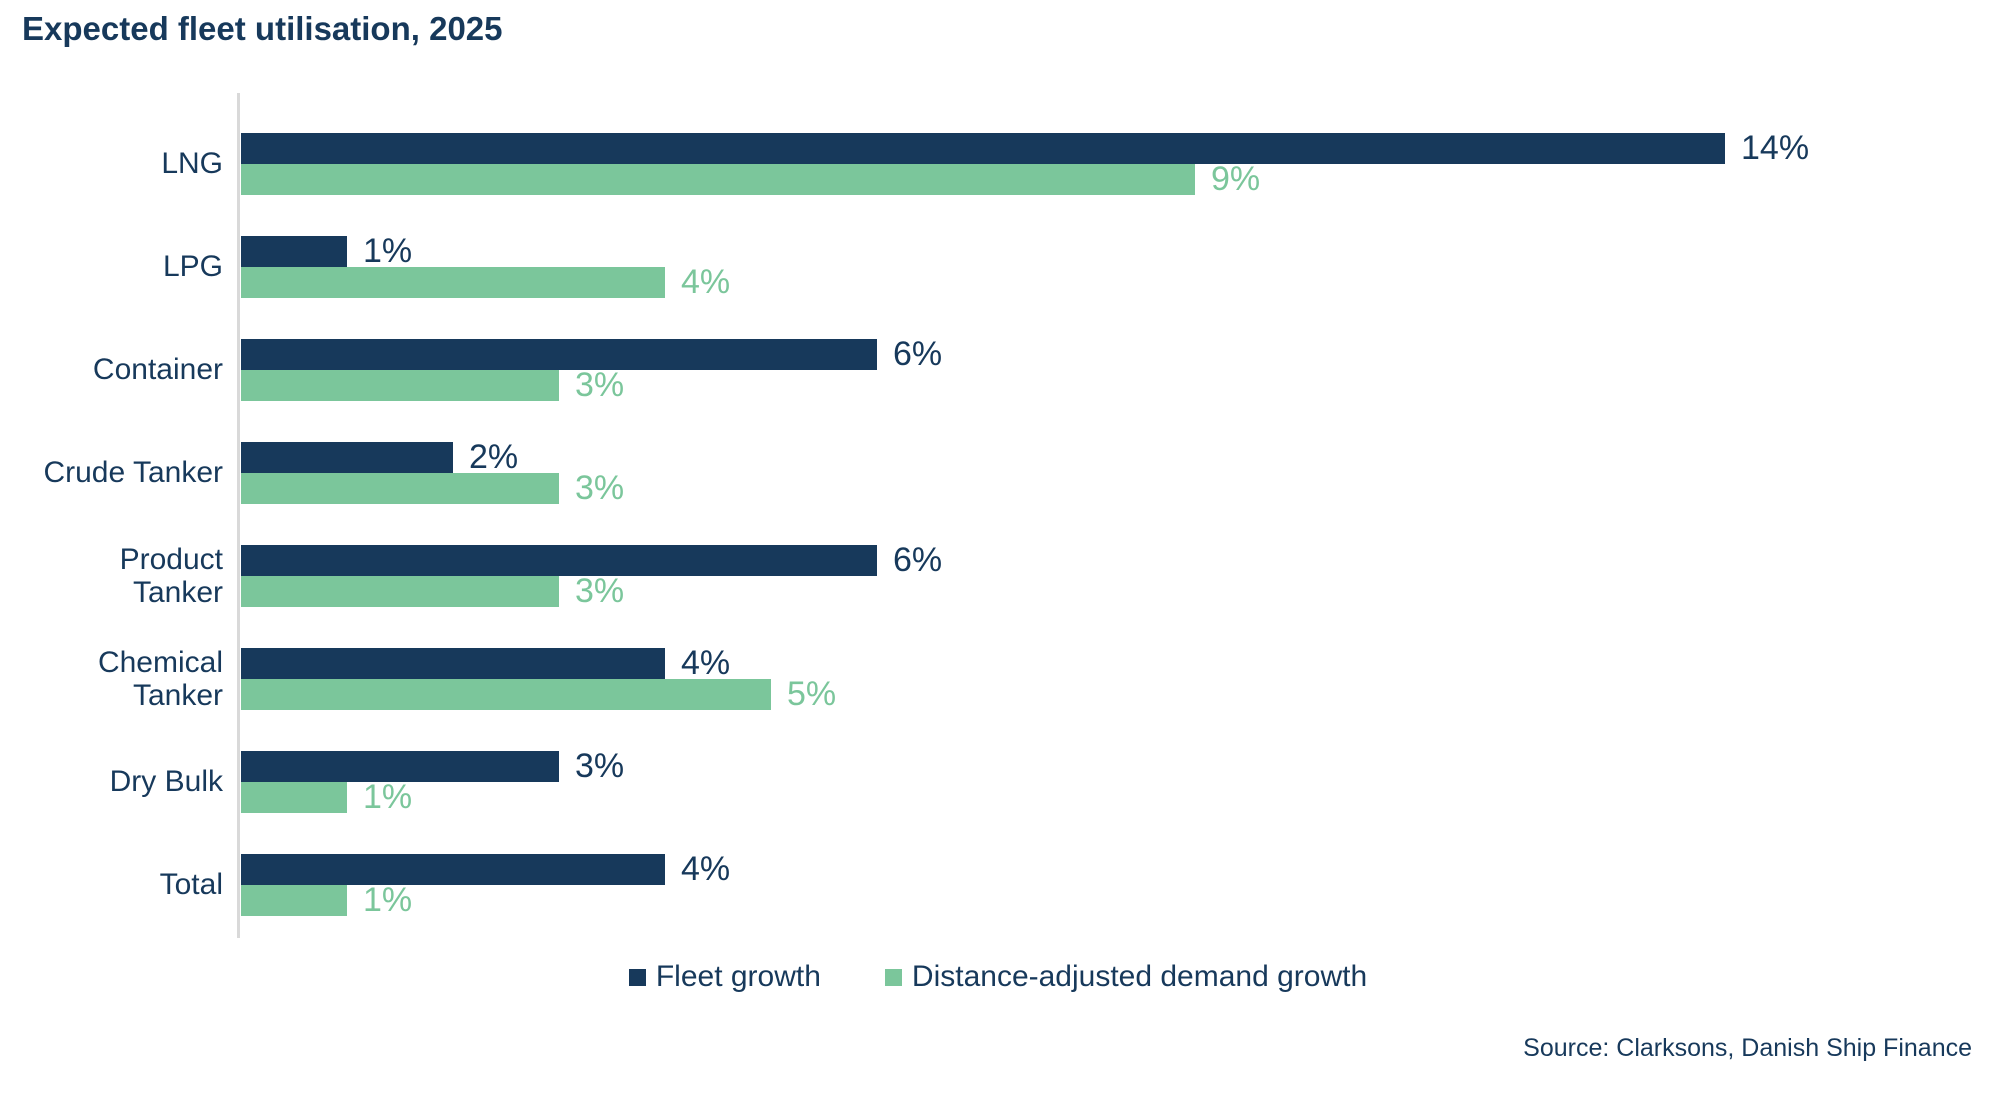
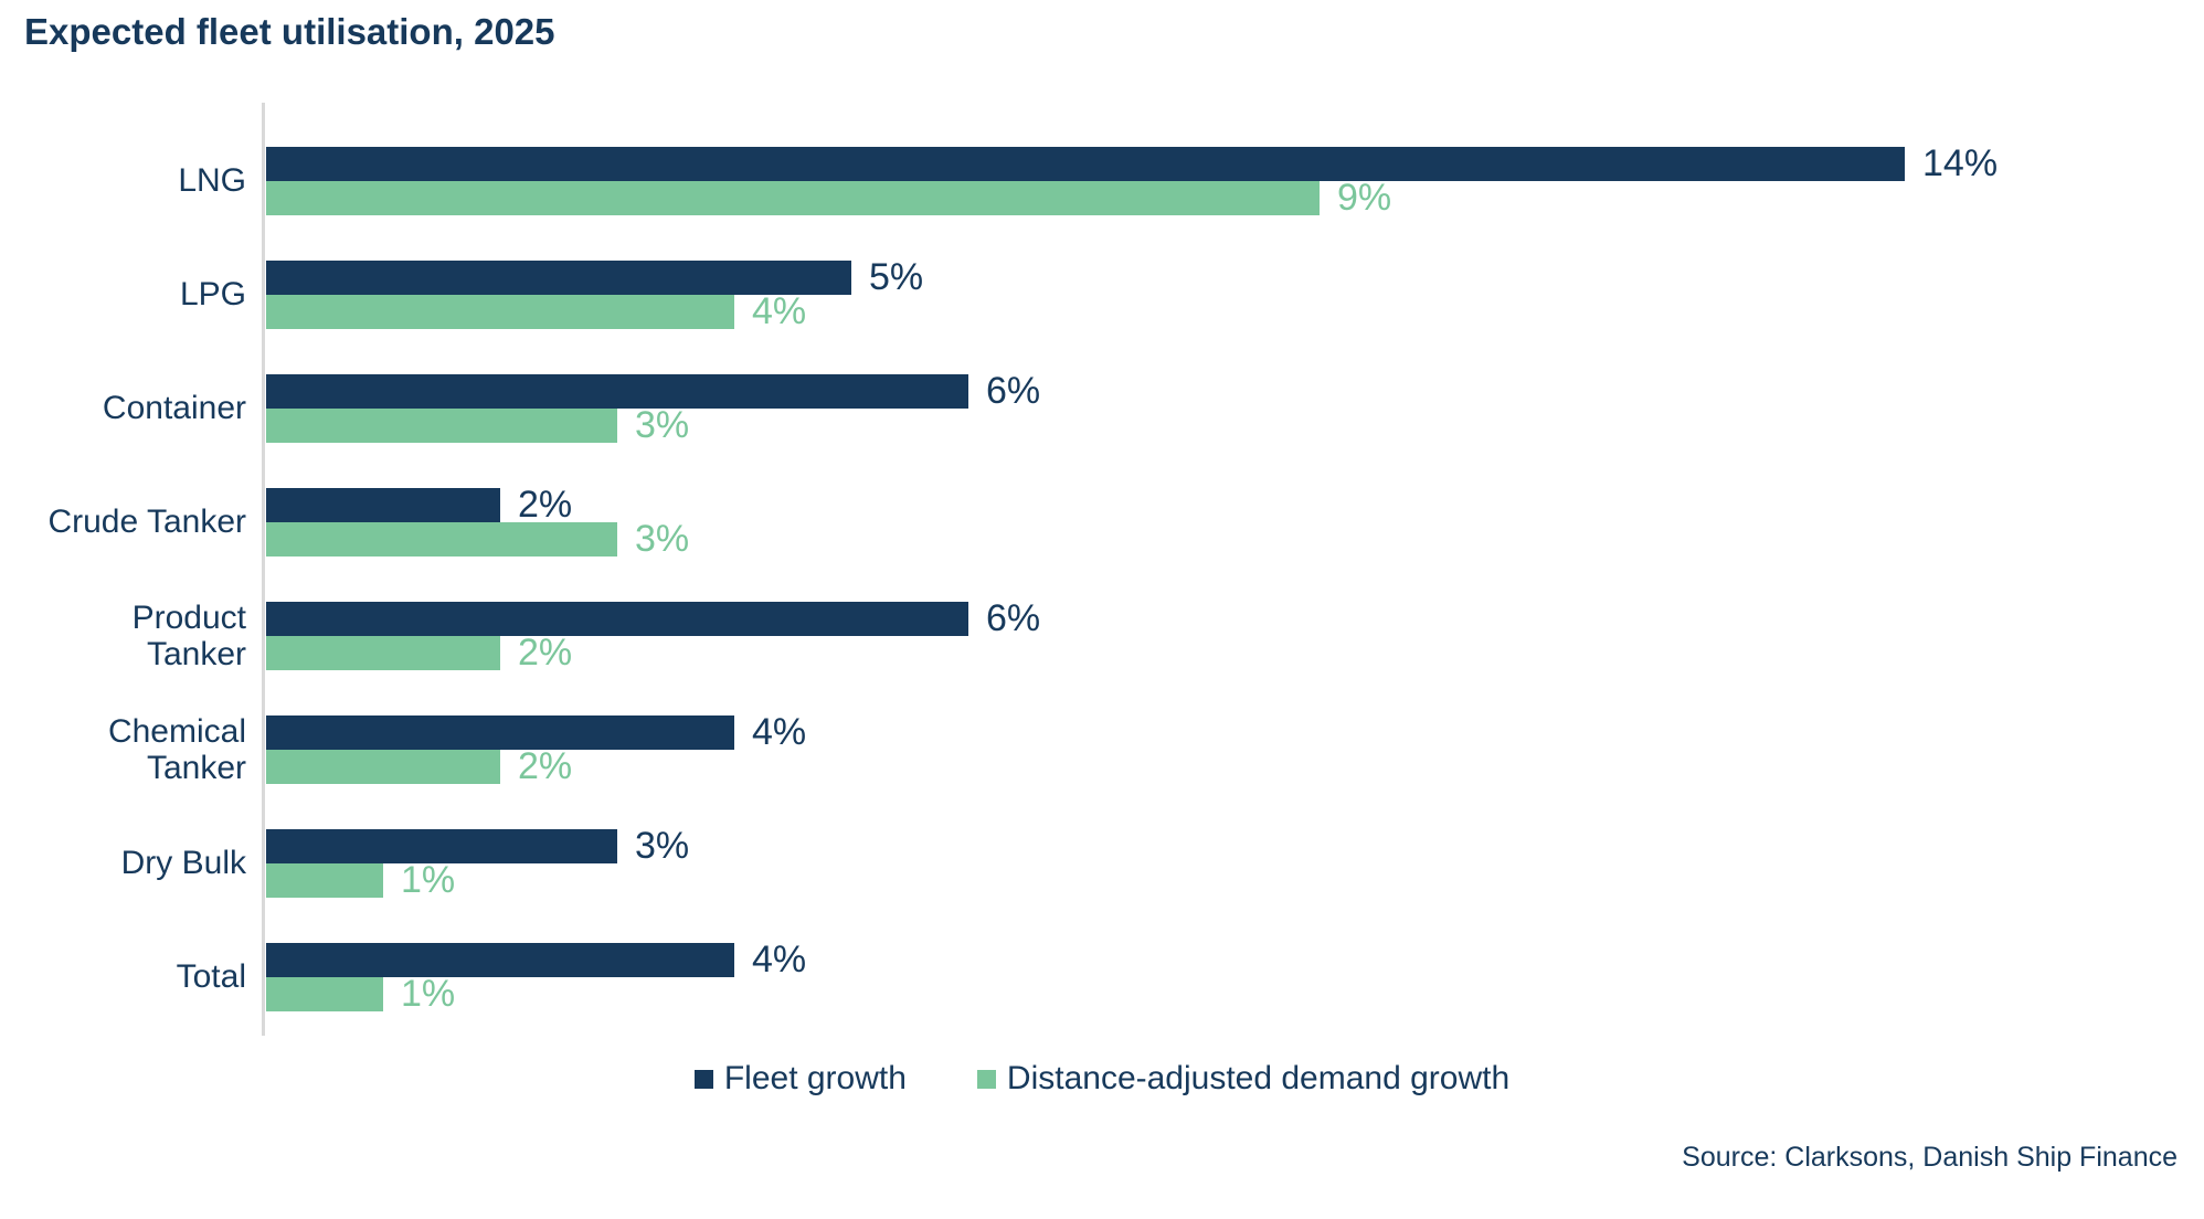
Fleet growth/LPG: 1% -> 5%
Distance-adjusted demand growth/Product Tanker: 3% -> 2%
Distance-adjusted demand growth/Chemical Tanker: 5% -> 2%
